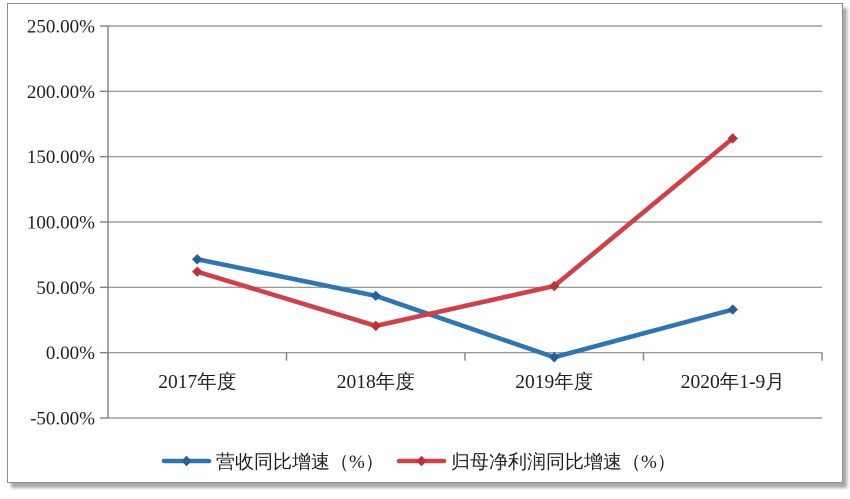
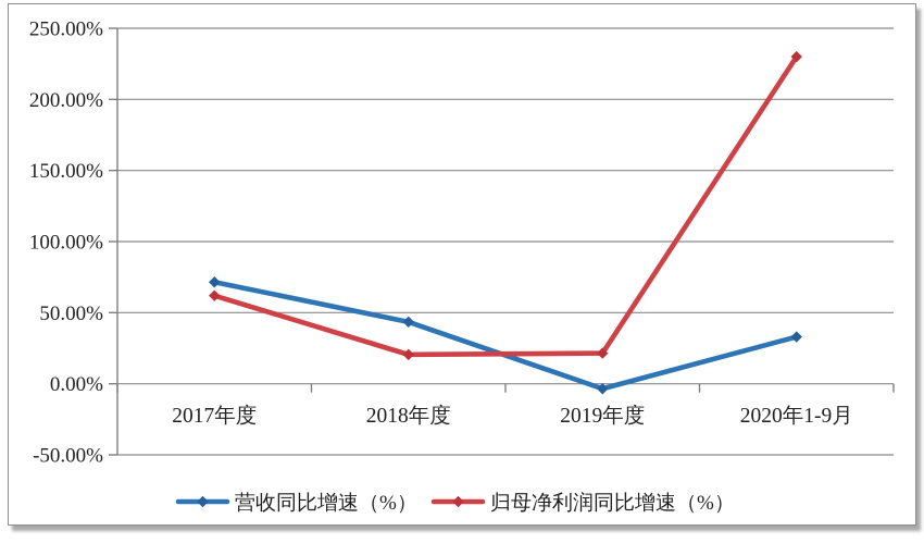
归母净利润同比增速（%）/2019年度: 51% -> 22%
归母净利润同比增速（%）/2020年1-9月: 164% -> 230%
